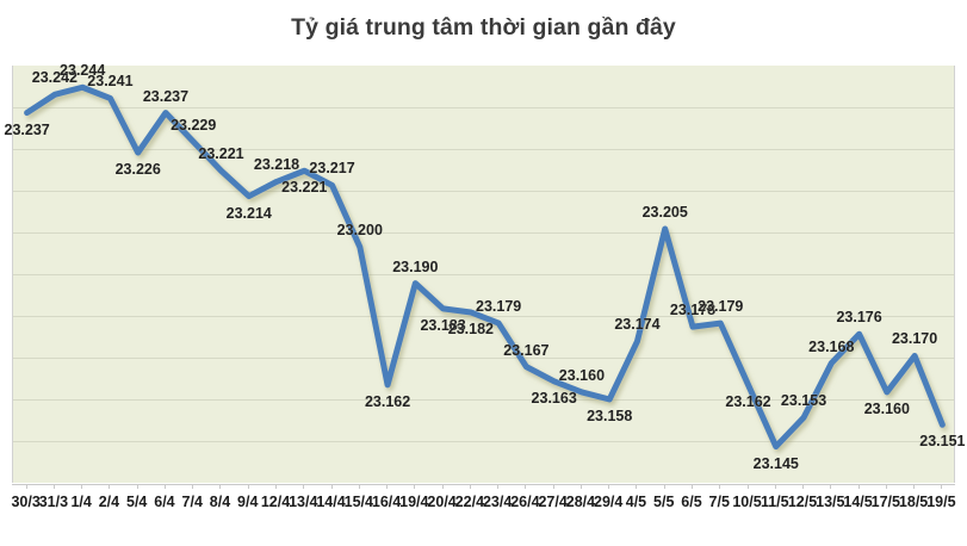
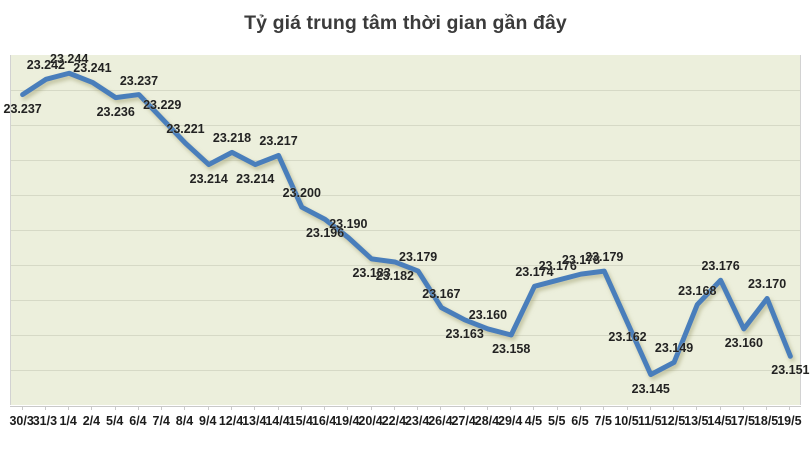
5/4: 23.226 -> 23.236
13/4: 23.221 -> 23.214
16/4: 23.162 -> 23.196
5/5: 23.205 -> 23.176
12/5: 23.153 -> 23.149
